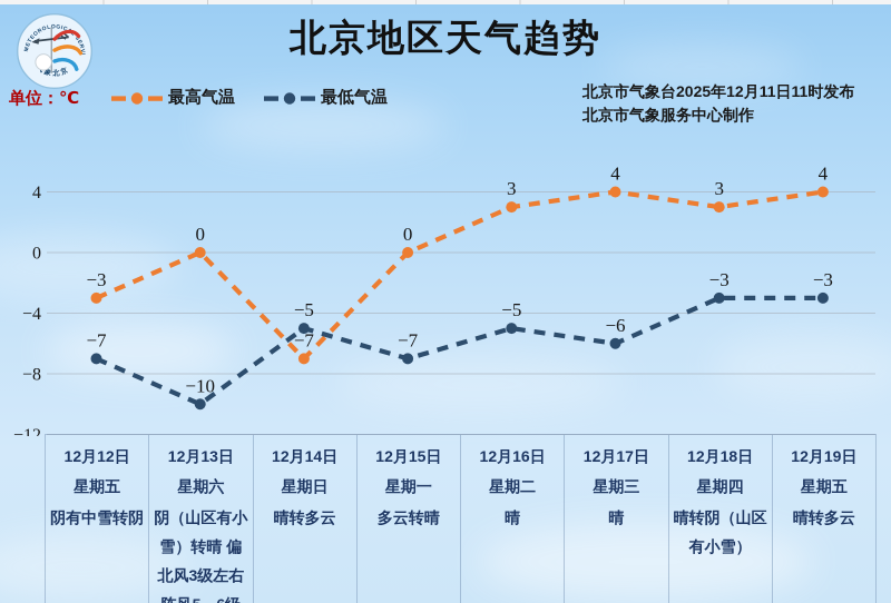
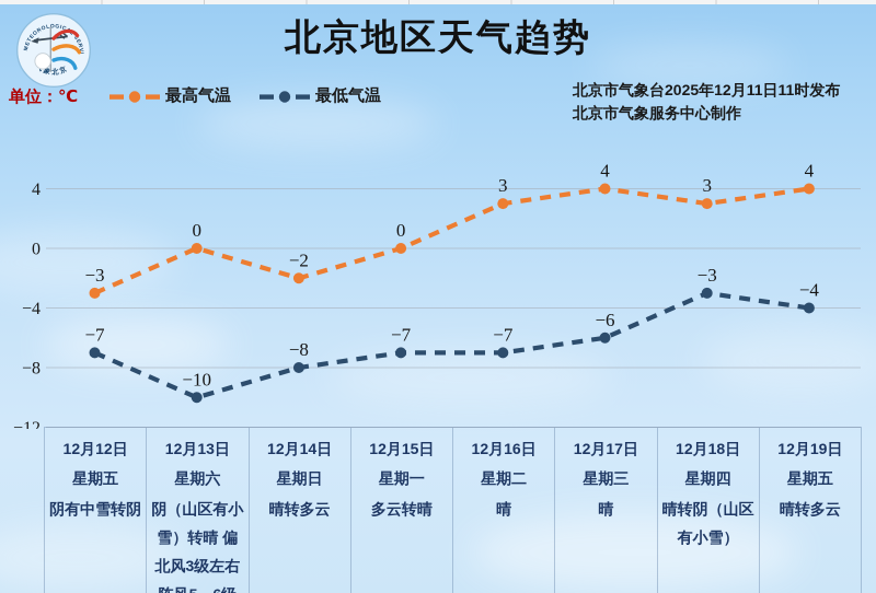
最高气温/12月14日: −7 -> −2
最低气温/12月14日: −5 -> −8
最低气温/12月16日: −5 -> −7
最低气温/12月19日: −3 -> −4
